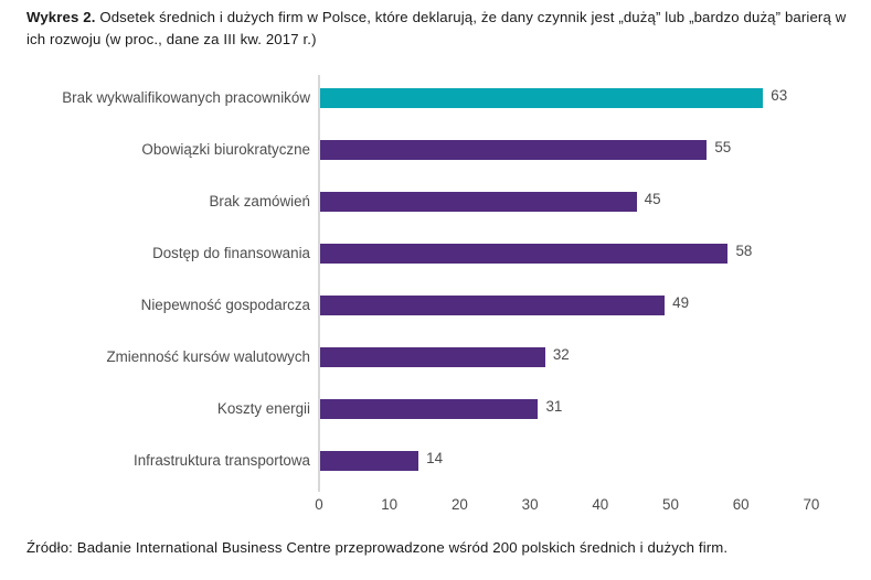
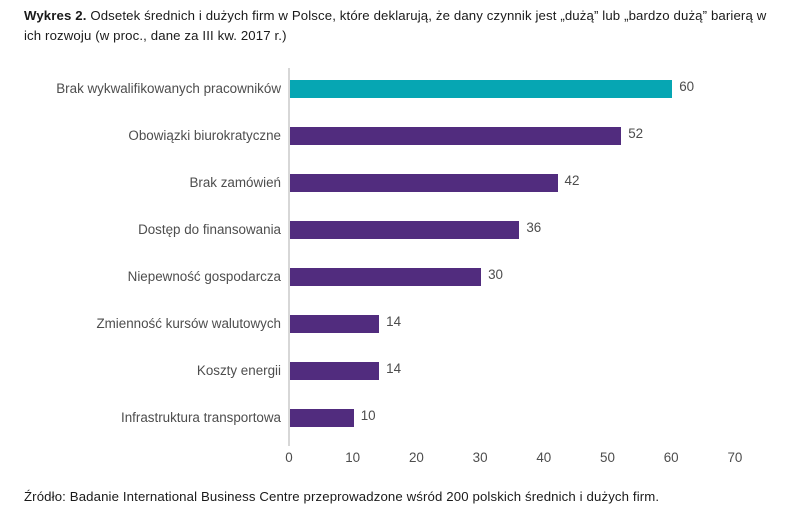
Brak wykwalifikowanych pracowników: 63 -> 60
Obowiązki biurokratyczne: 55 -> 52
Brak zamówień: 45 -> 42
Dostęp do finansowania: 58 -> 36
Niepewność gospodarcza: 49 -> 30
Zmienność kursów walutowych: 32 -> 14
Koszty energii: 31 -> 14
Infrastruktura transportowa: 14 -> 10
